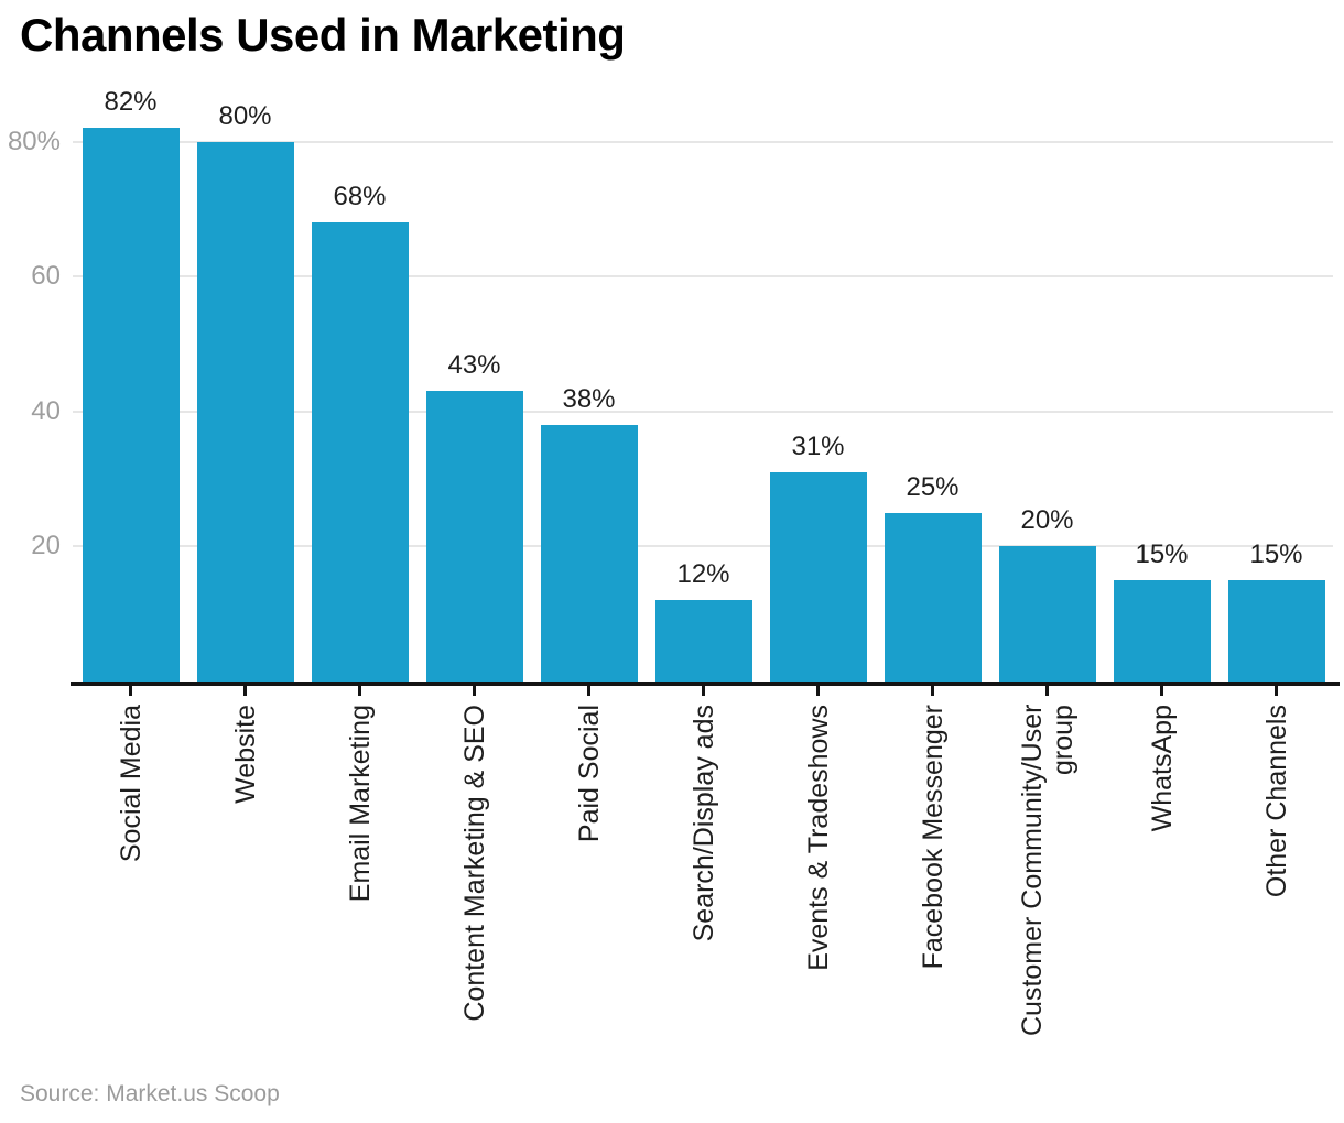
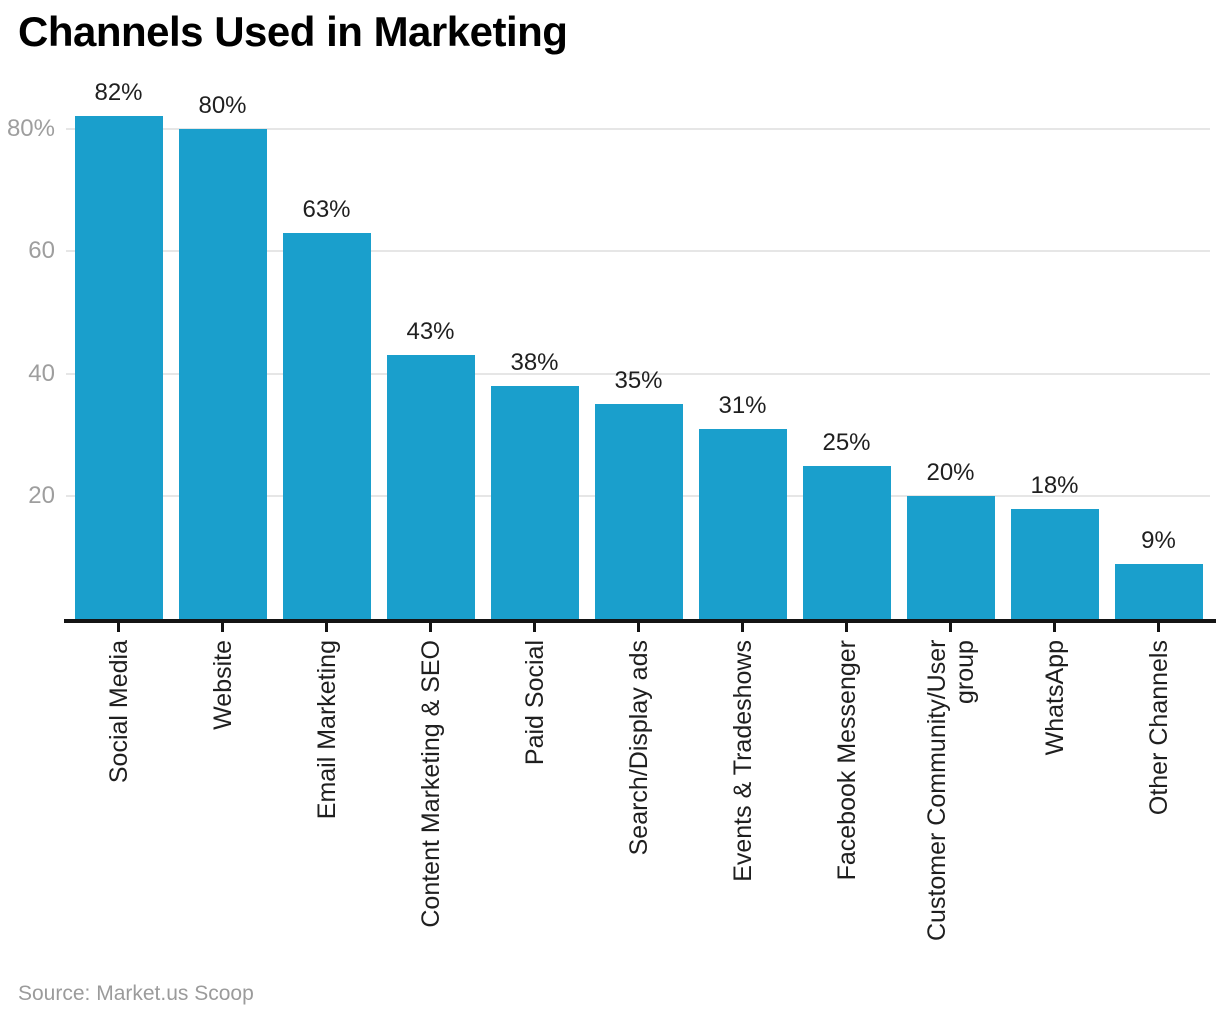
Email Marketing: 68% -> 63%
Search/Display ads: 12% -> 35%
WhatsApp: 15% -> 18%
Other Channels: 15% -> 9%
